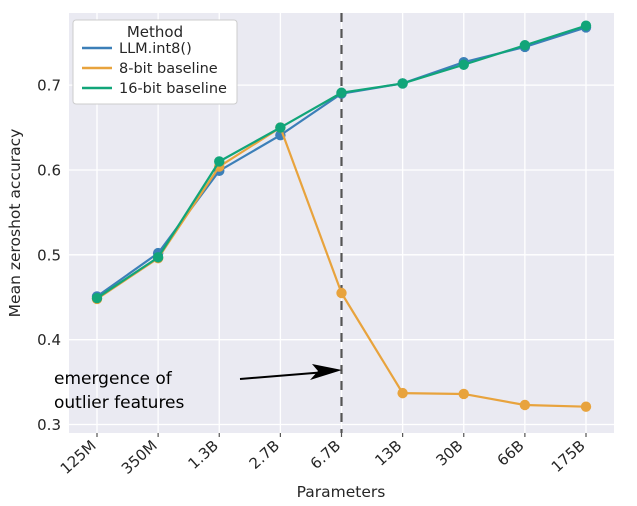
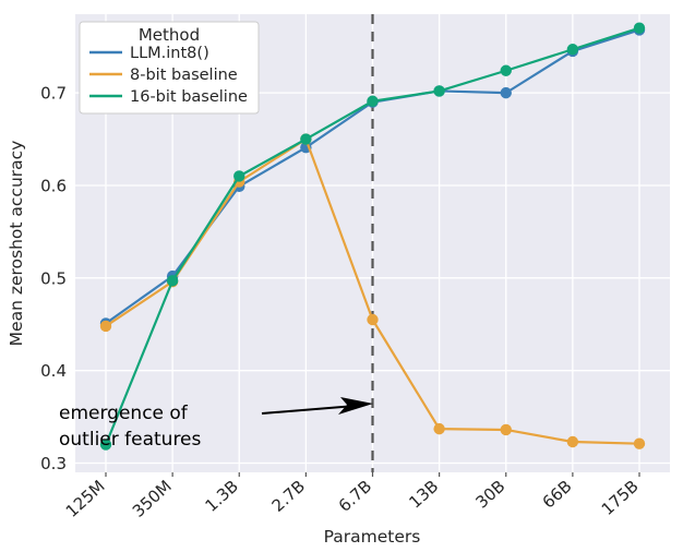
16-bit baseline/125M: 0.45 -> 0.32
LLM.int8()/30B: 0.73 -> 0.70
